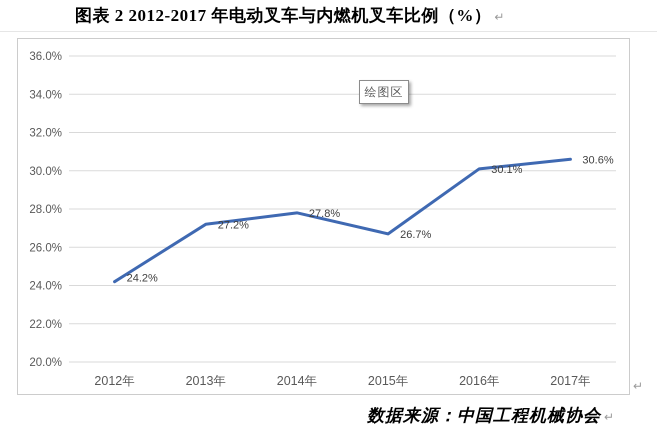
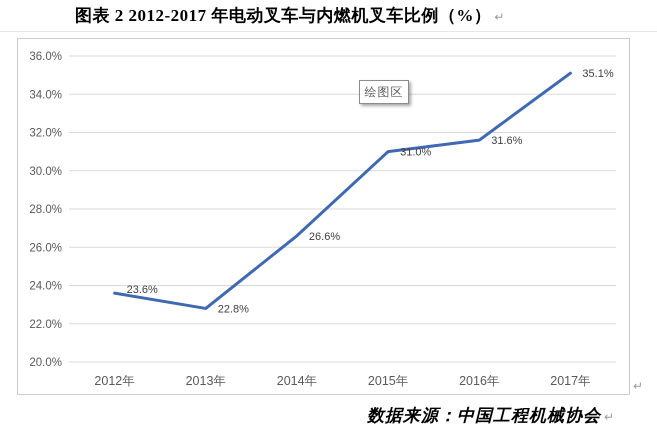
2012年: 24.2% -> 23.6%
2013年: 27.2% -> 22.8%
2014年: 27.8% -> 26.6%
2015年: 26.7% -> 31.0%
2016年: 30.1% -> 31.6%
2017年: 30.6% -> 35.1%
